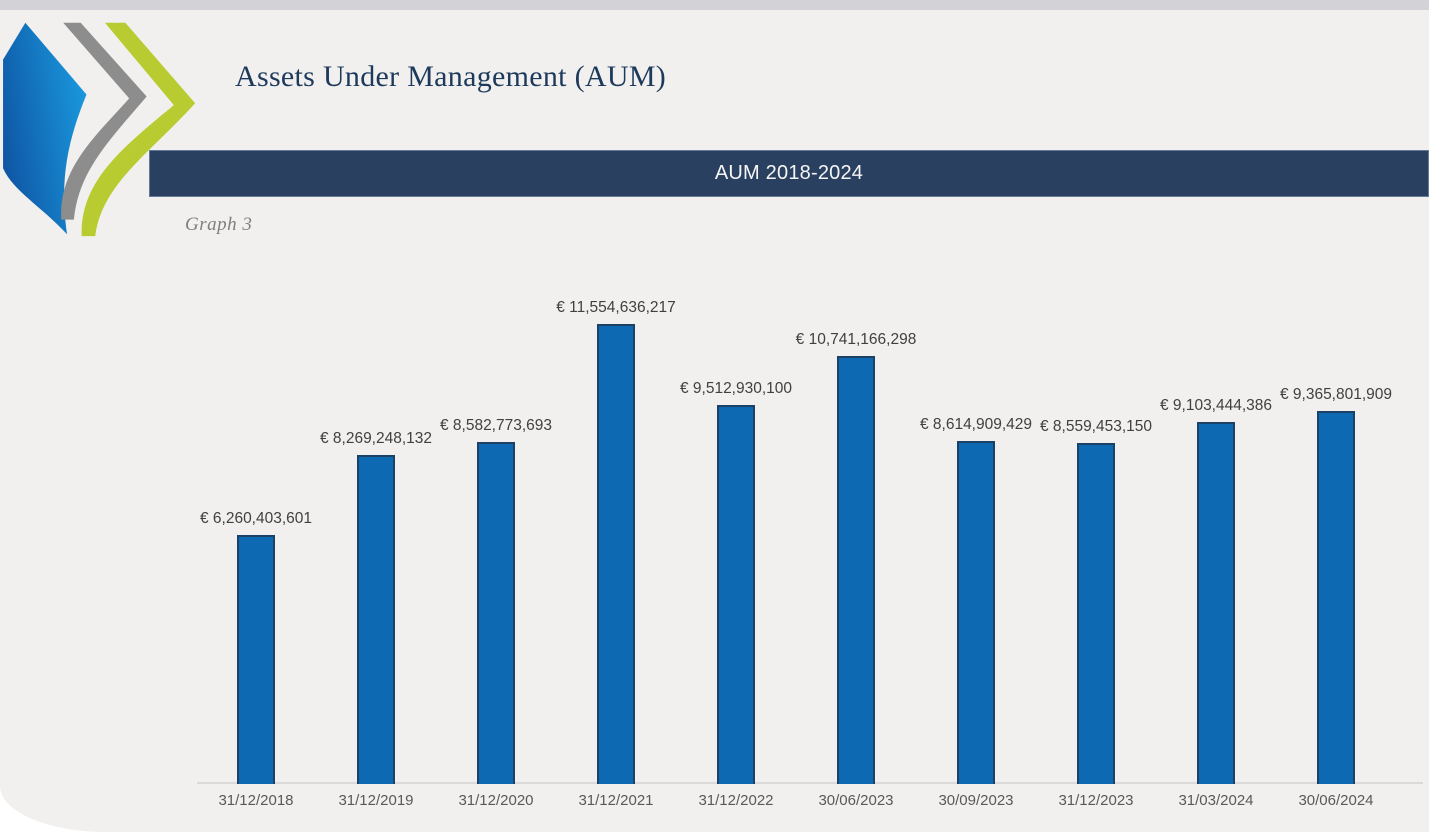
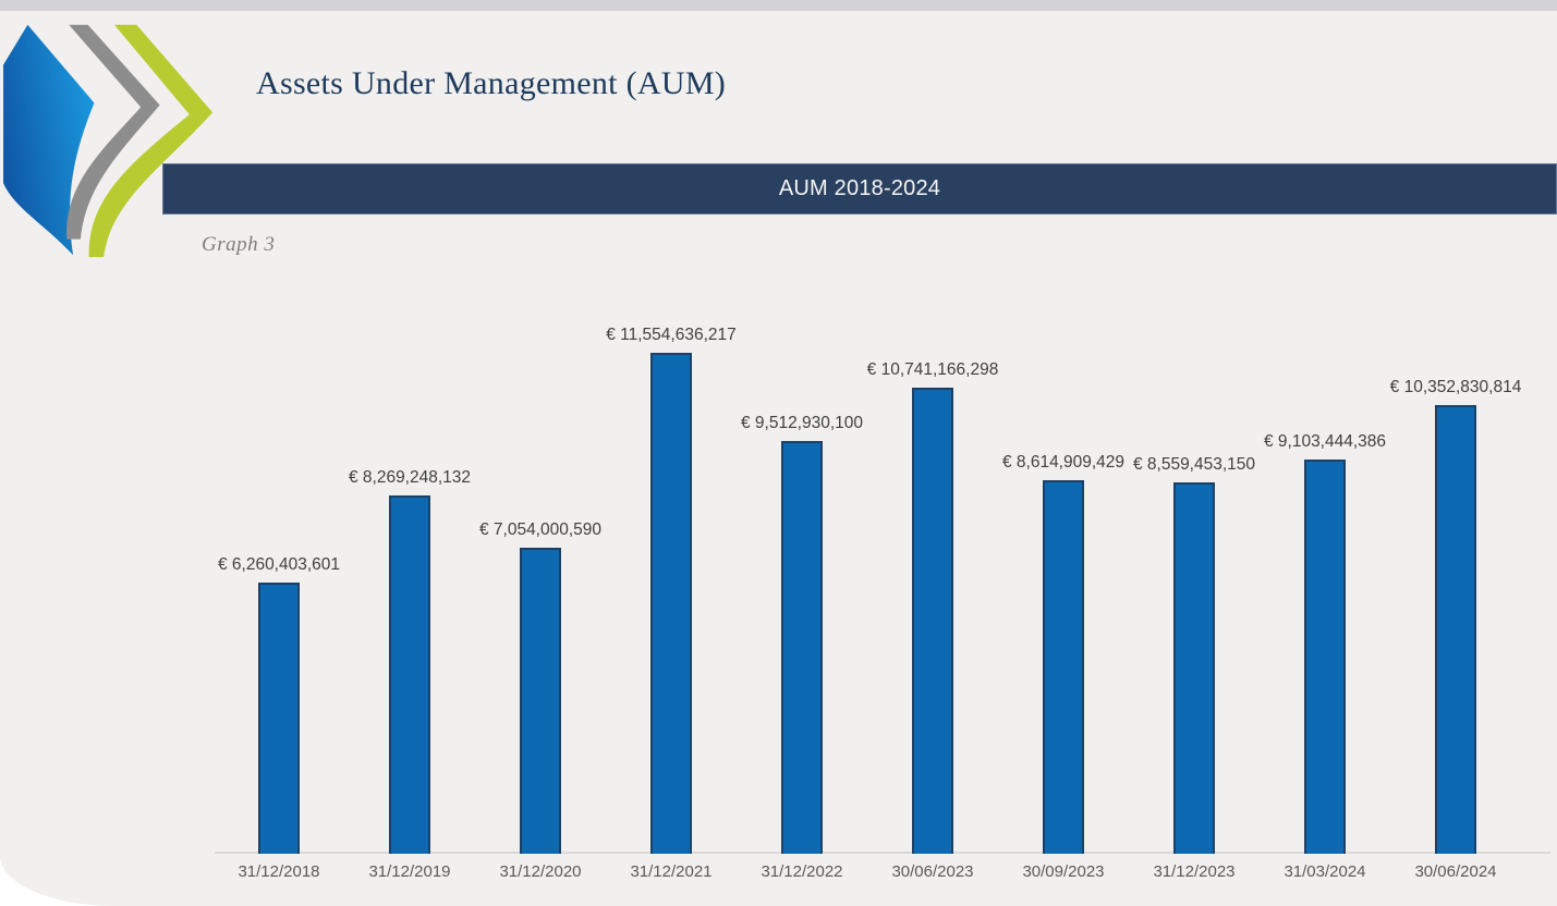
31/12/2020: 8,582,773,693 -> 7,054,000,590
30/06/2024: 9,365,801,909 -> 10,352,830,814
